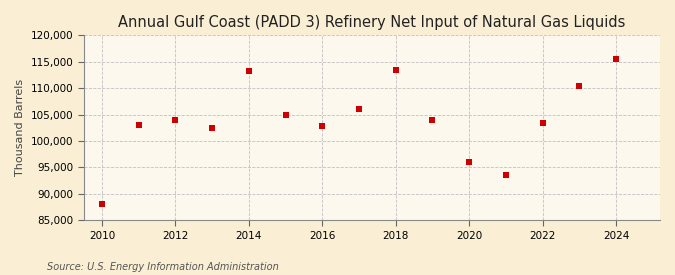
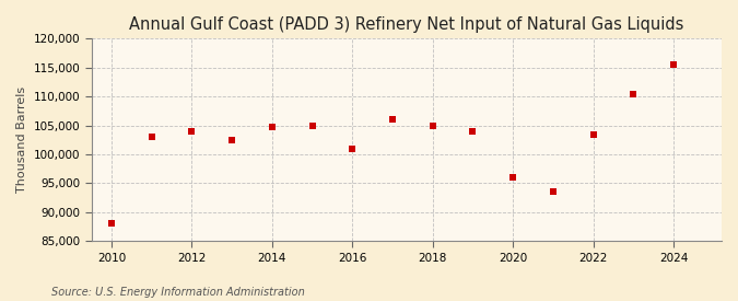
2014: 113,200 -> 104,800
2016: 102,800 -> 101,000
2018: 113,400 -> 105,000
